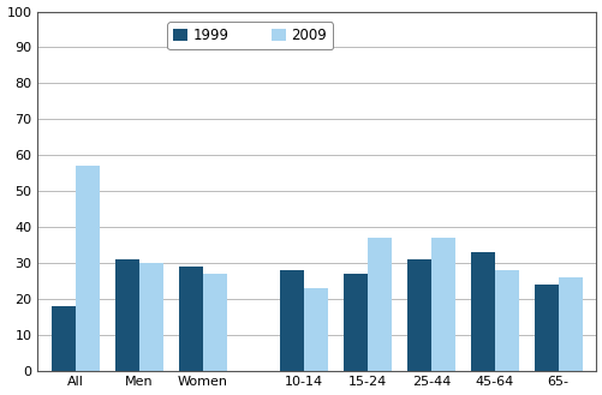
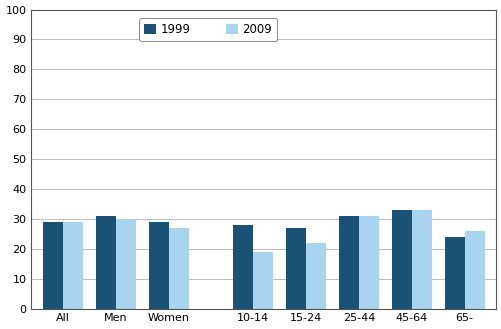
1999/All: 18 -> 29
2009/All: 57 -> 29
2009/10-14: 23 -> 19
2009/15-24: 37 -> 22
2009/25-44: 37 -> 31
2009/45-64: 28 -> 33
